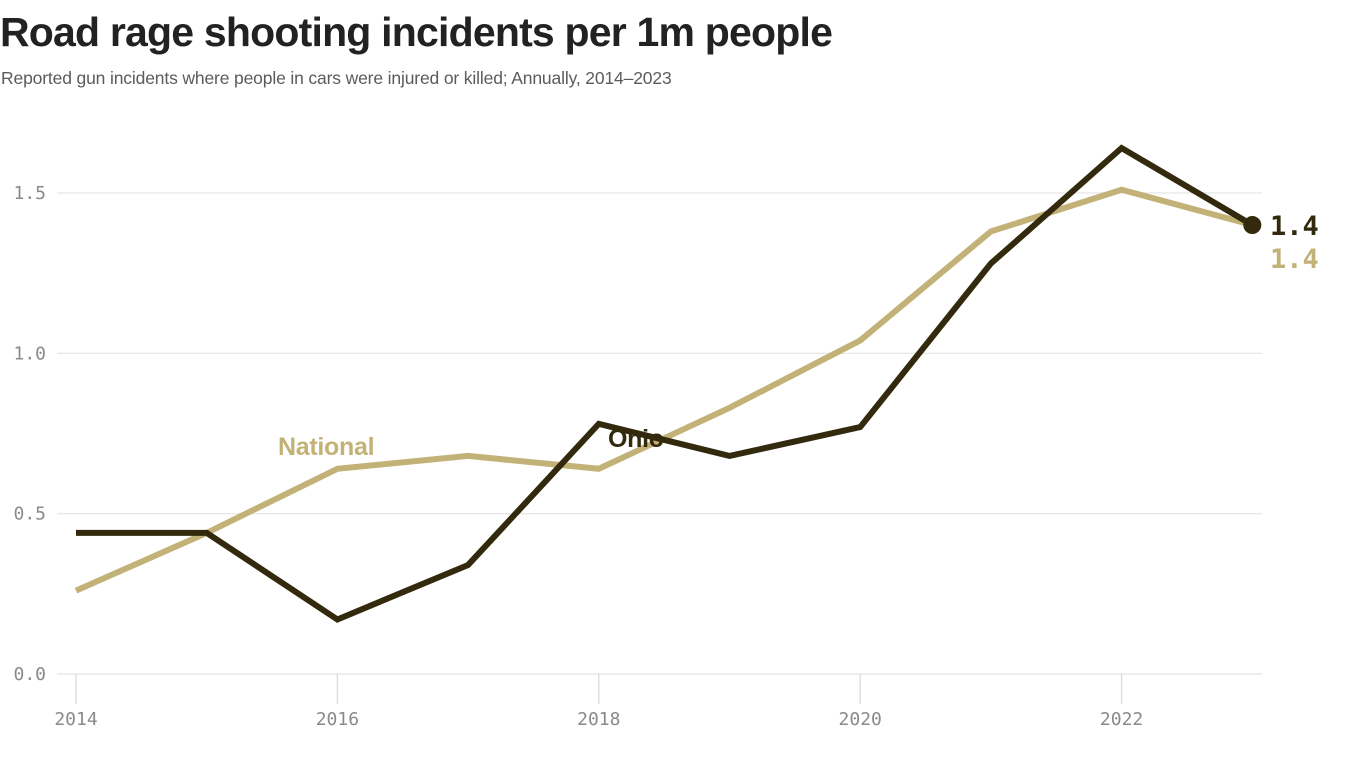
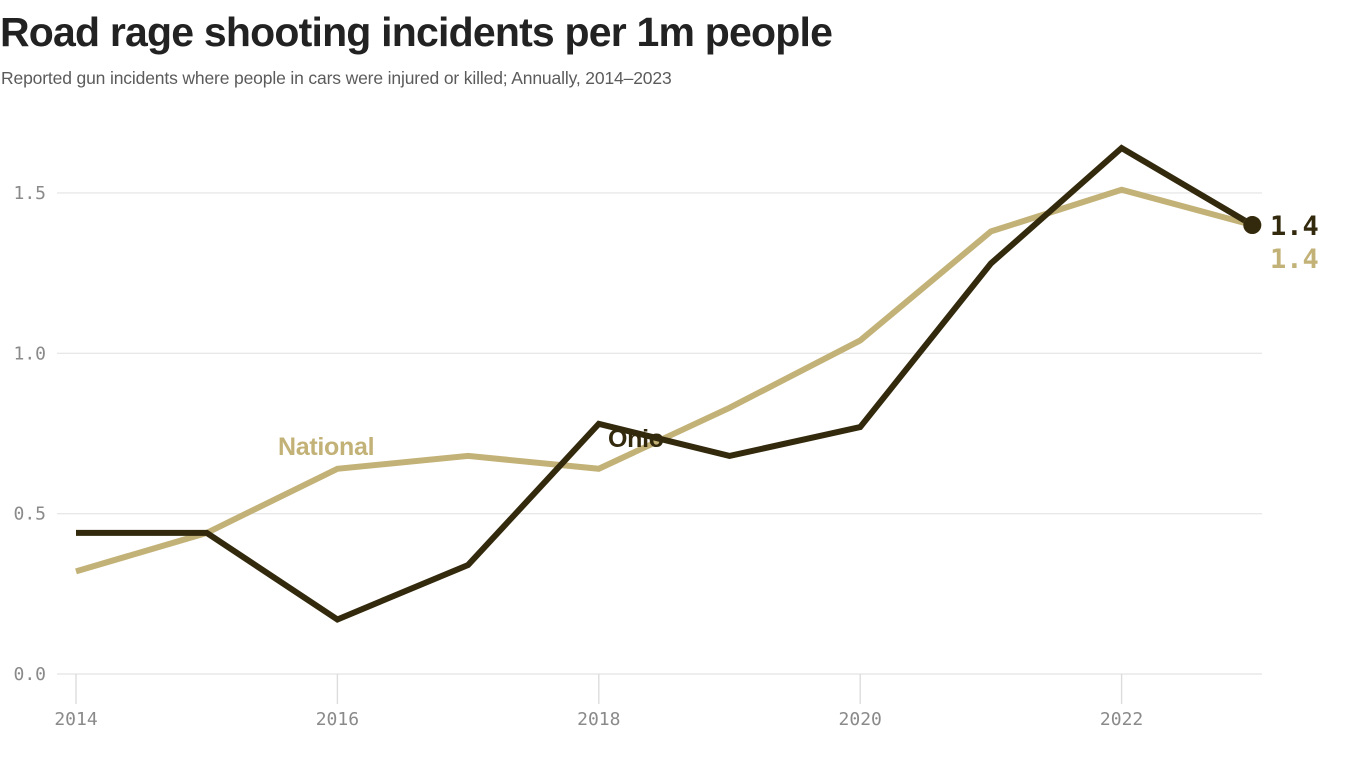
National/2014: 0.26 -> 0.32
